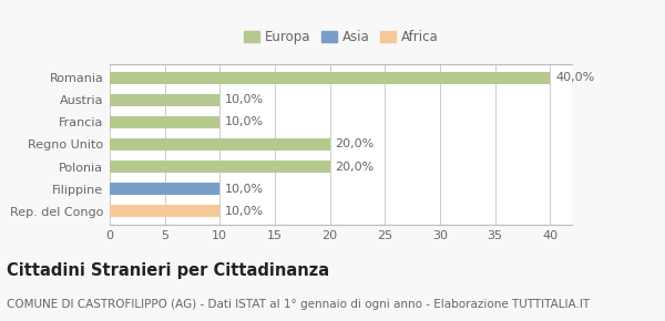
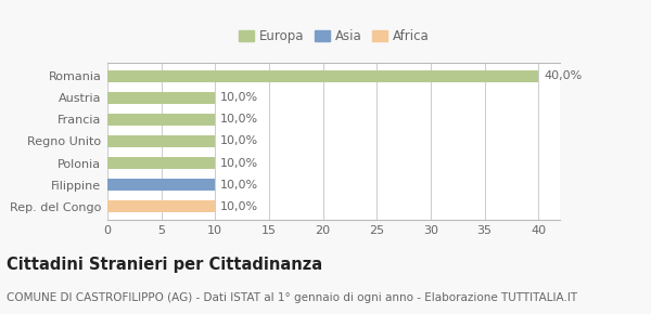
Regno Unito: 20,0% -> 10,0%
Polonia: 20,0% -> 10,0%
